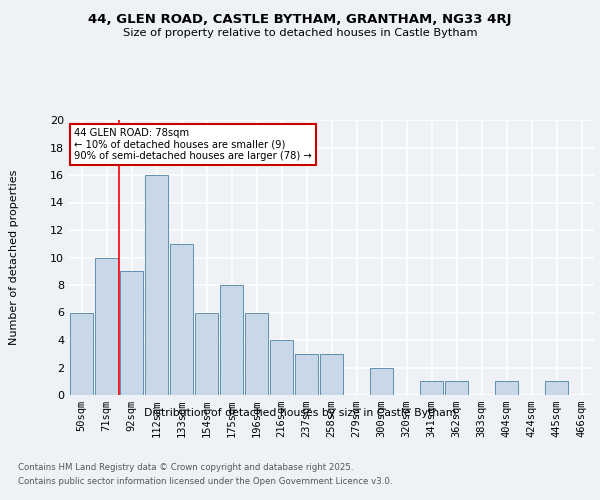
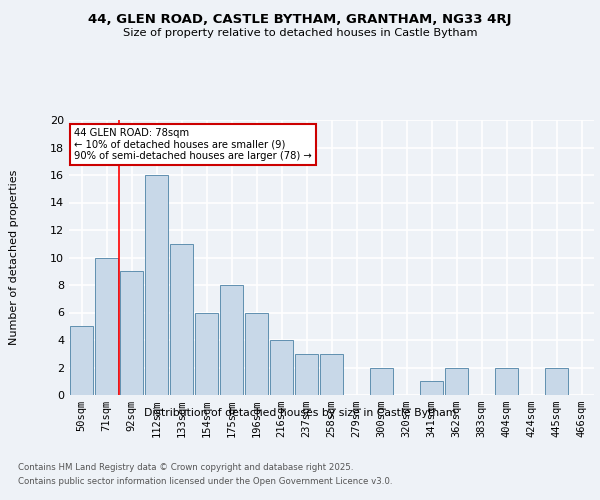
50sqm: 6 -> 5
362sqm: 1 -> 2
404sqm: 1 -> 2
445sqm: 1 -> 2
